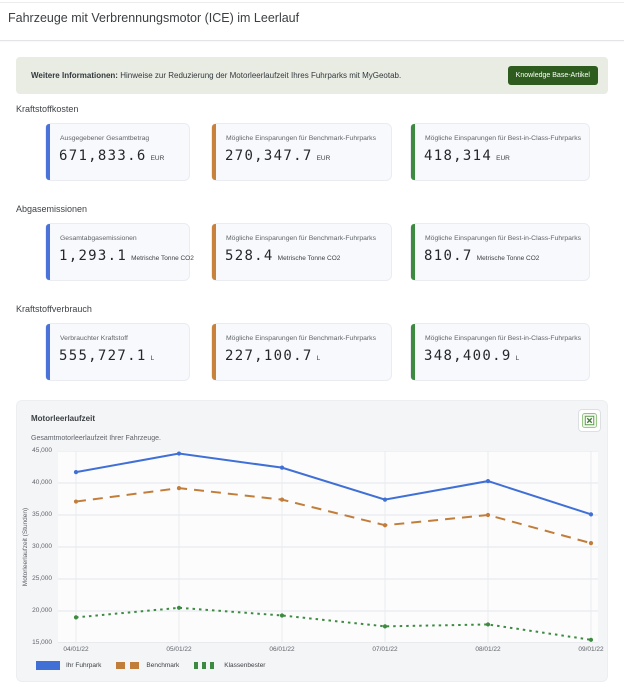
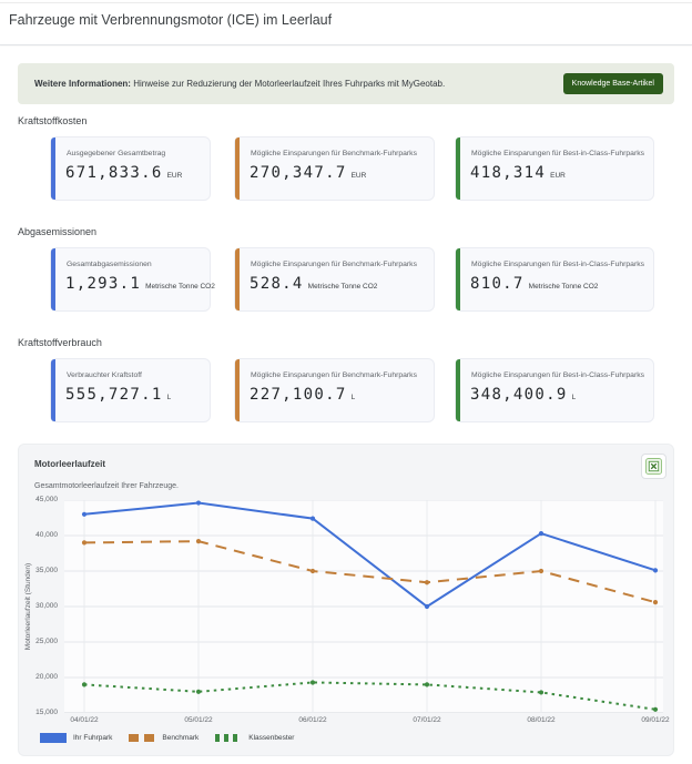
Ihr Fuhrpark/04/01/22: 42000 -> 43000
Benchmark/04/01/22: 37000 -> 39000
Klassenbester/05/01/22: 20000 -> 18000
Benchmark/06/01/22: 37000 -> 35000
Ihr Fuhrpark/07/01/22: 37000 -> 30000
Klassenbester/07/01/22: 18000 -> 19000
